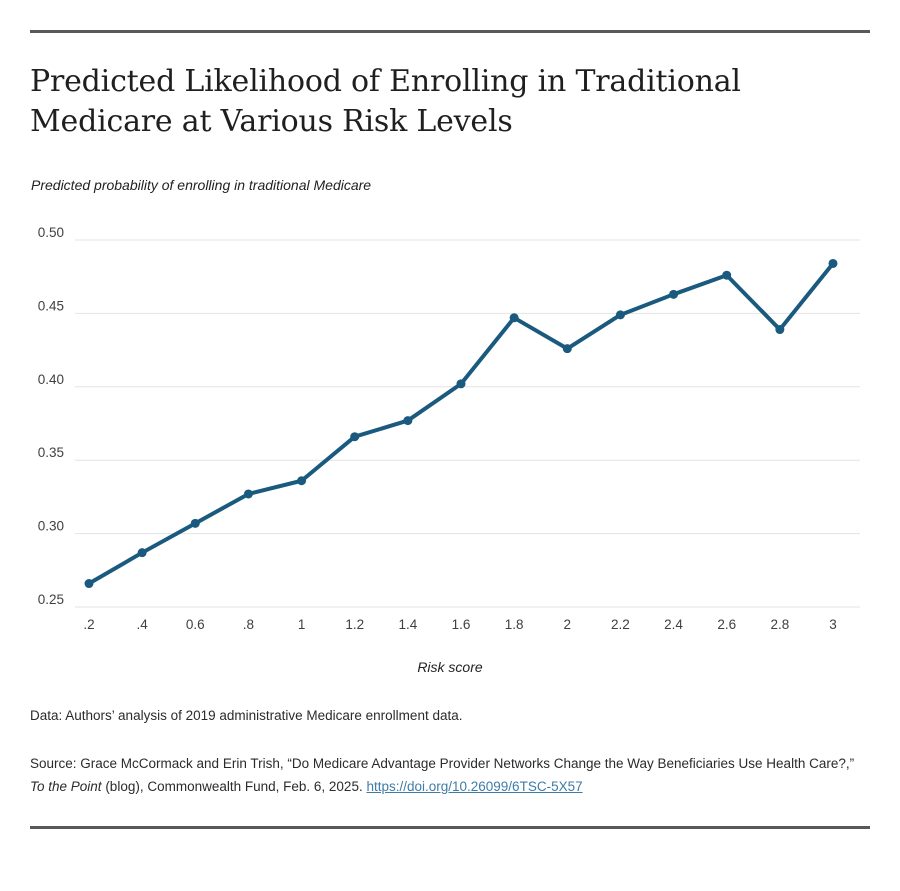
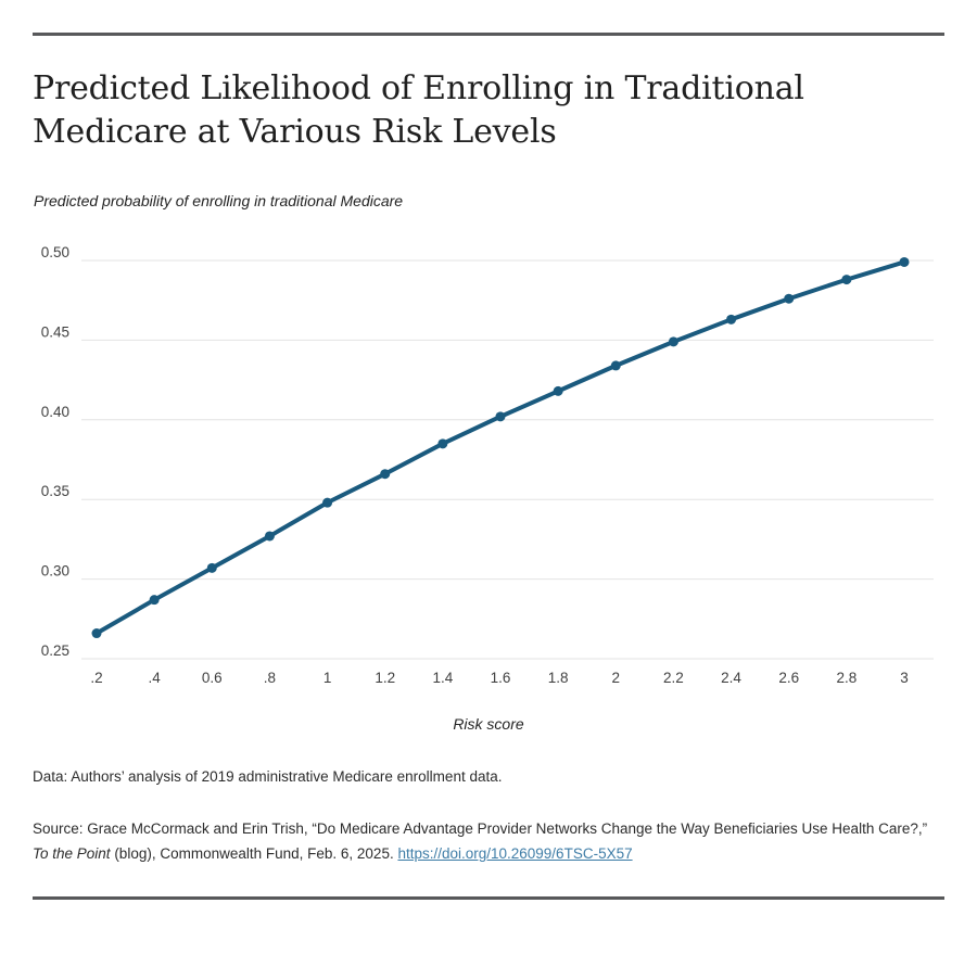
1: 0.336 -> 0.348
1.4: 0.377 -> 0.385
1.8: 0.447 -> 0.418
2: 0.426 -> 0.434
2.8: 0.439 -> 0.488
3: 0.484 -> 0.499
